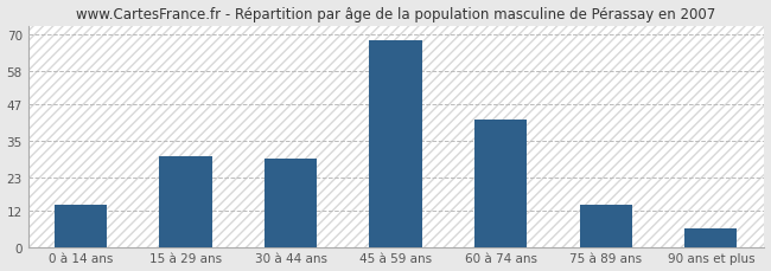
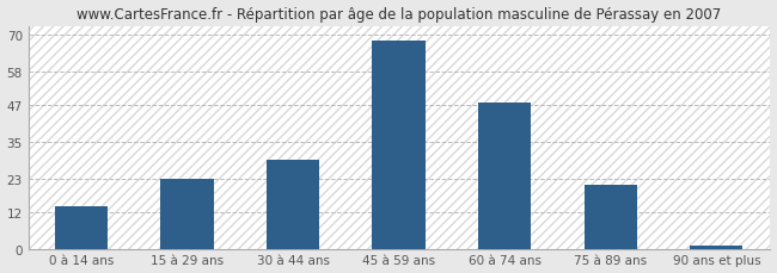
15 à 29 ans: 30 -> 23
60 à 74 ans: 42 -> 48
75 à 89 ans: 14 -> 21
90 ans et plus: 6 -> 1
